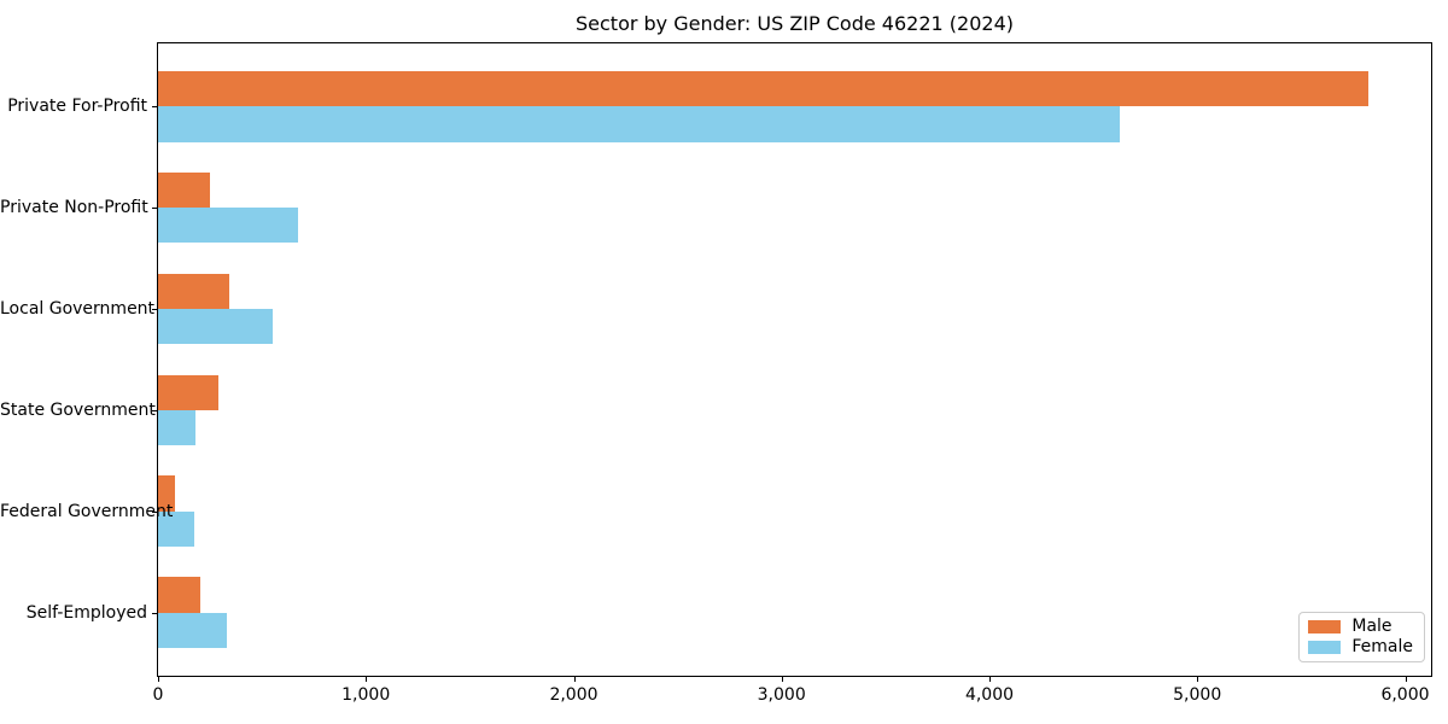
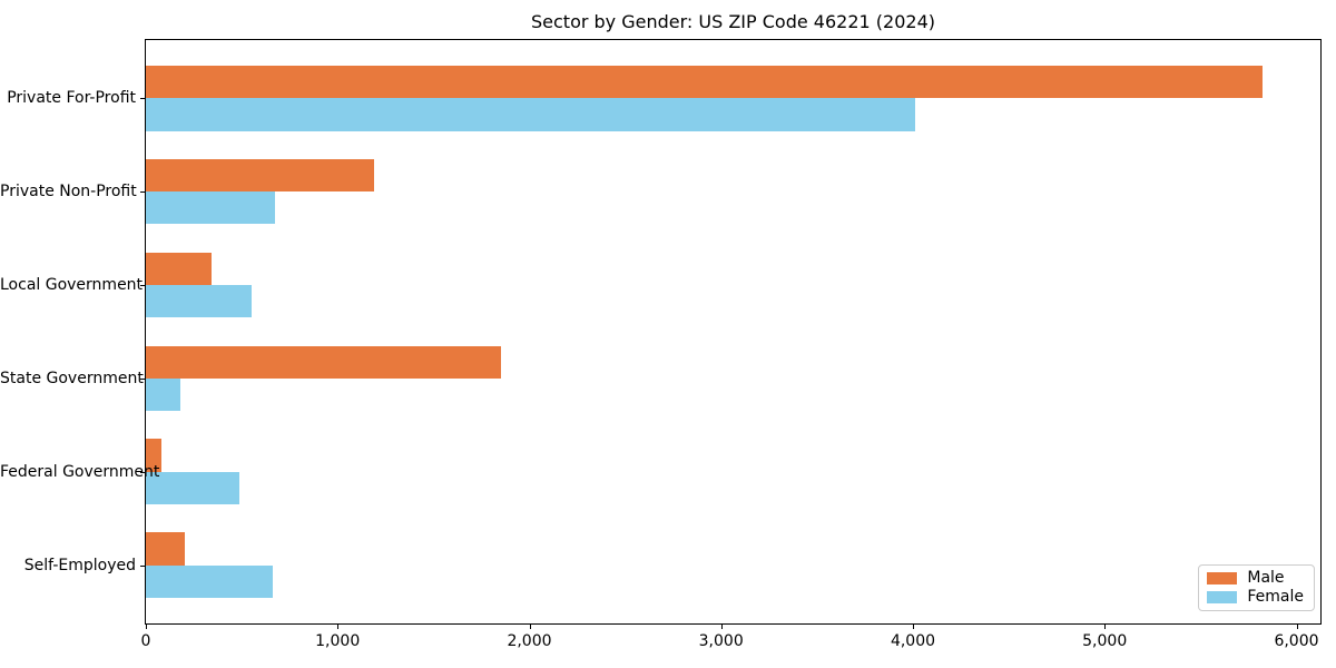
Female/Private For-Profit: 4620 -> 4010
Male/Private Non-Profit: 250 -> 1190
Male/State Government: 290 -> 1850
Female/Federal Government: 180 -> 490
Female/Self-Employed: 330 -> 660
